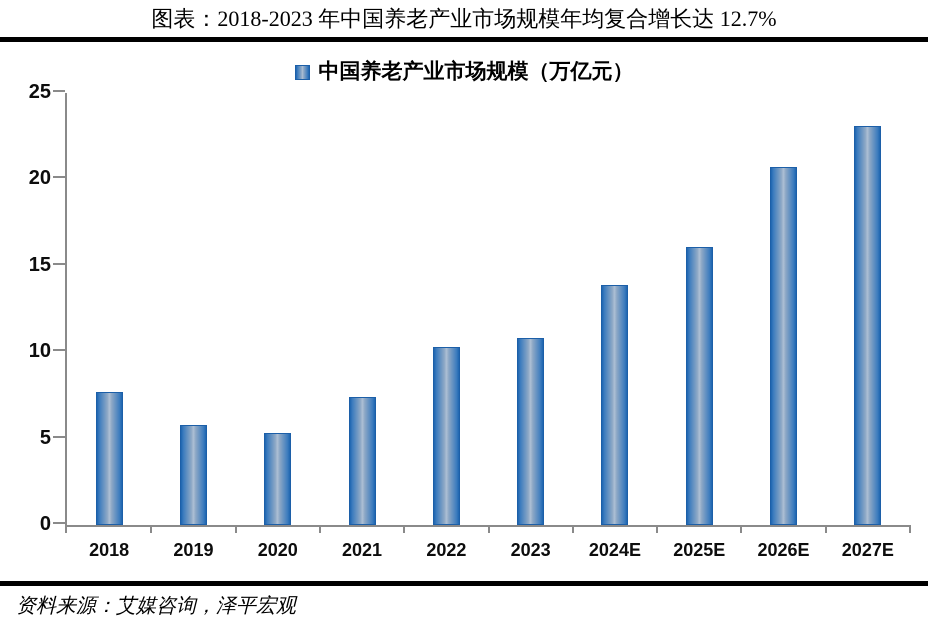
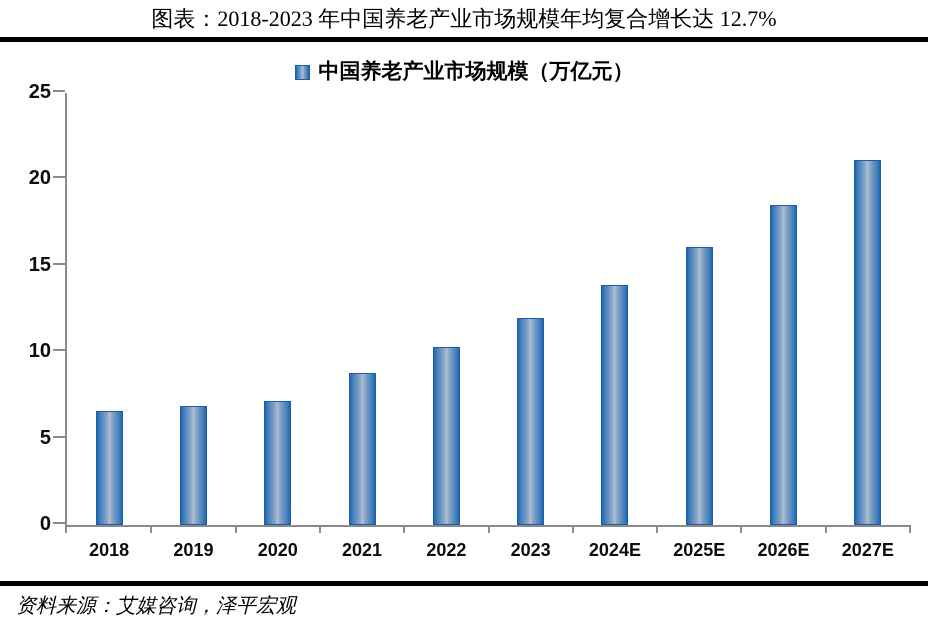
2018: 7.7 -> 6.6
2019: 5.8 -> 6.9
2020: 5.3 -> 7.2
2021: 7.4 -> 8.8
2023: 10.8 -> 12.0
2026E: 20.7 -> 18.5
2027E: 23.1 -> 21.1
